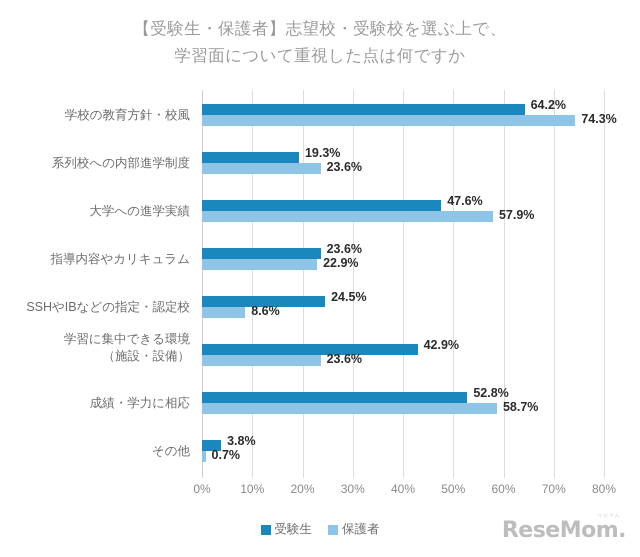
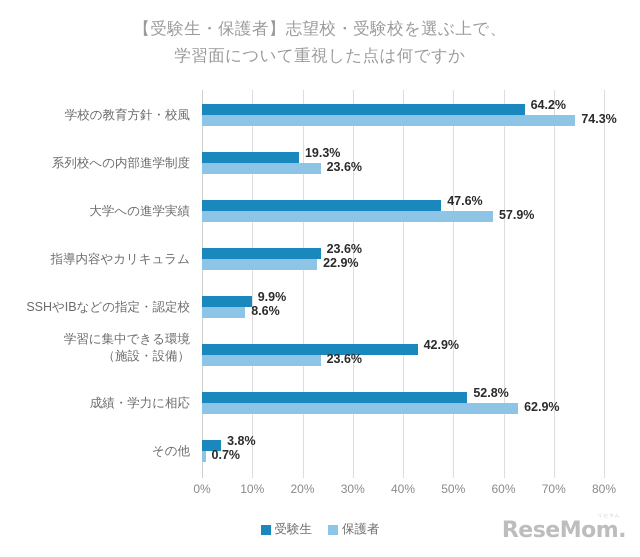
受験生/SSHやIBなどの指定・認定校: 24.5% -> 9.9%
保護者/成績・学力に相応: 58.7% -> 62.9%
